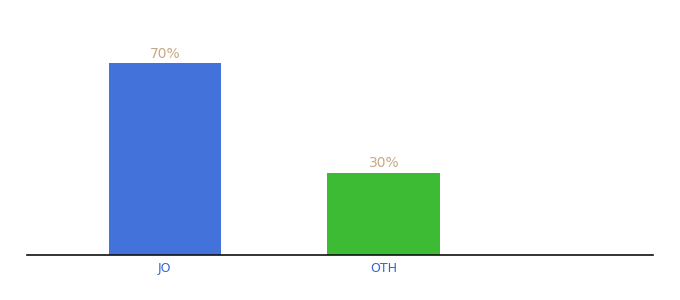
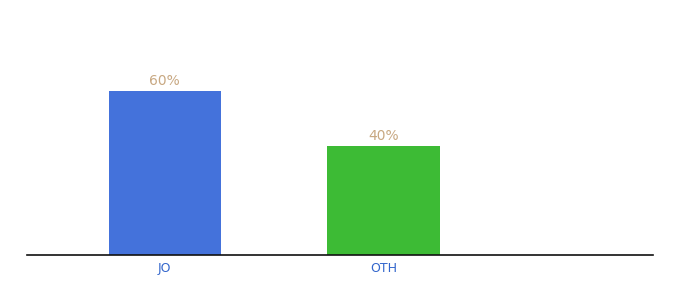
JO: 70% -> 60%
OTH: 30% -> 40%
